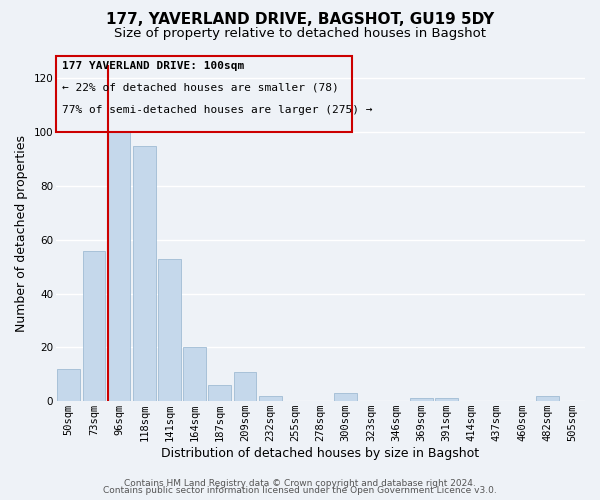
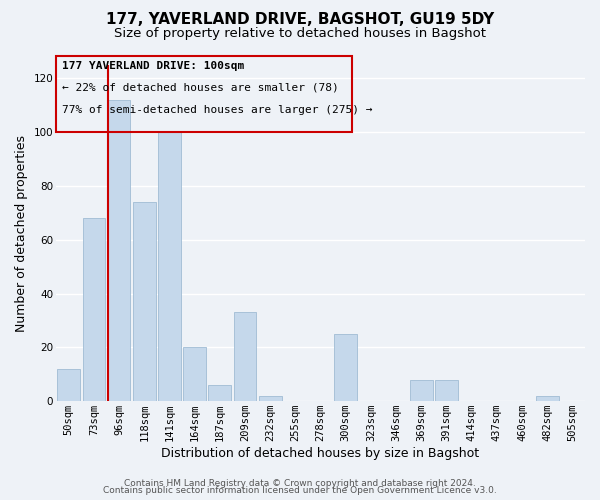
73sqm: 56 -> 68
96sqm: 100 -> 112
118sqm: 95 -> 74
141sqm: 53 -> 100
209sqm: 11 -> 33
300sqm: 3 -> 25
369sqm: 1 -> 8
391sqm: 1 -> 8
